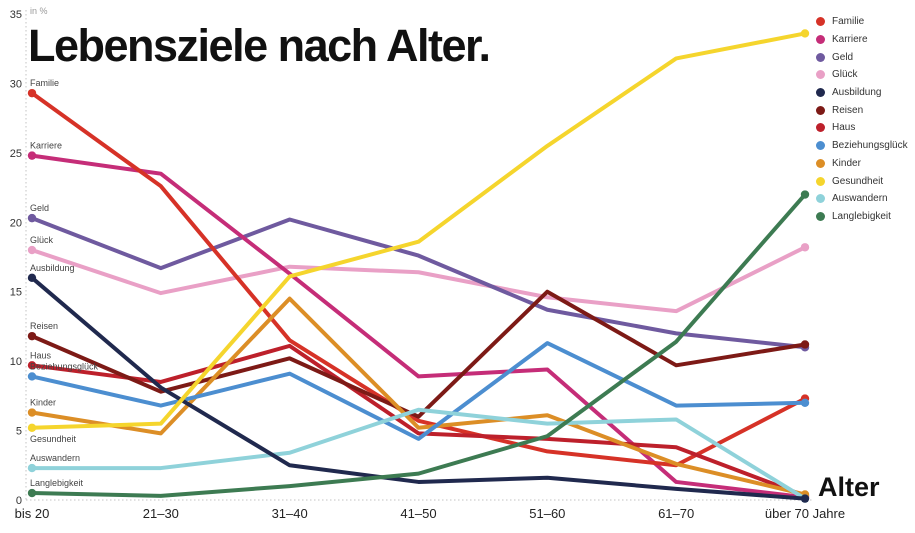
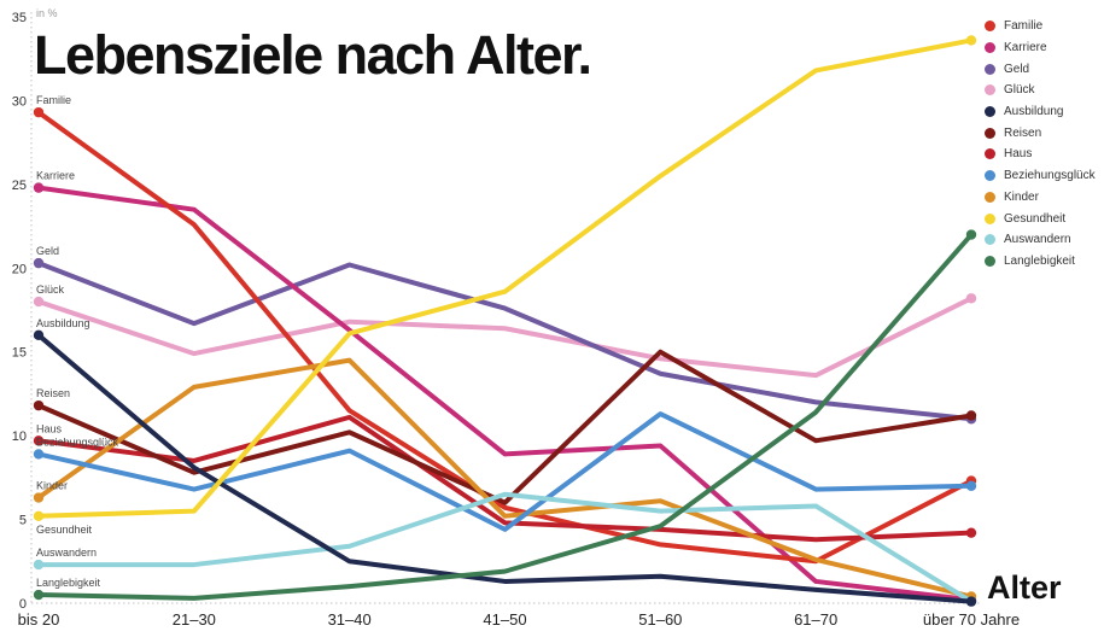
Kinder/21–30: 4.8 -> 12.9
Haus/über 70 Jahre: 0.3 -> 4.2
